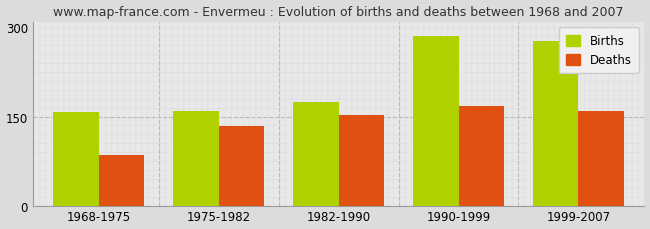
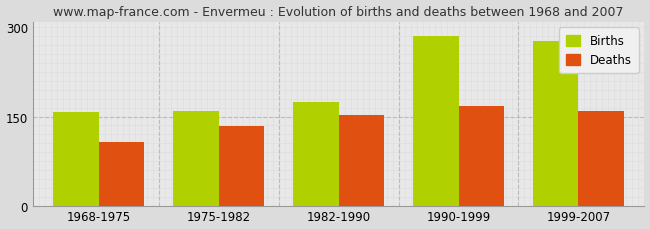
Deaths/1968-1975: 86 -> 107
